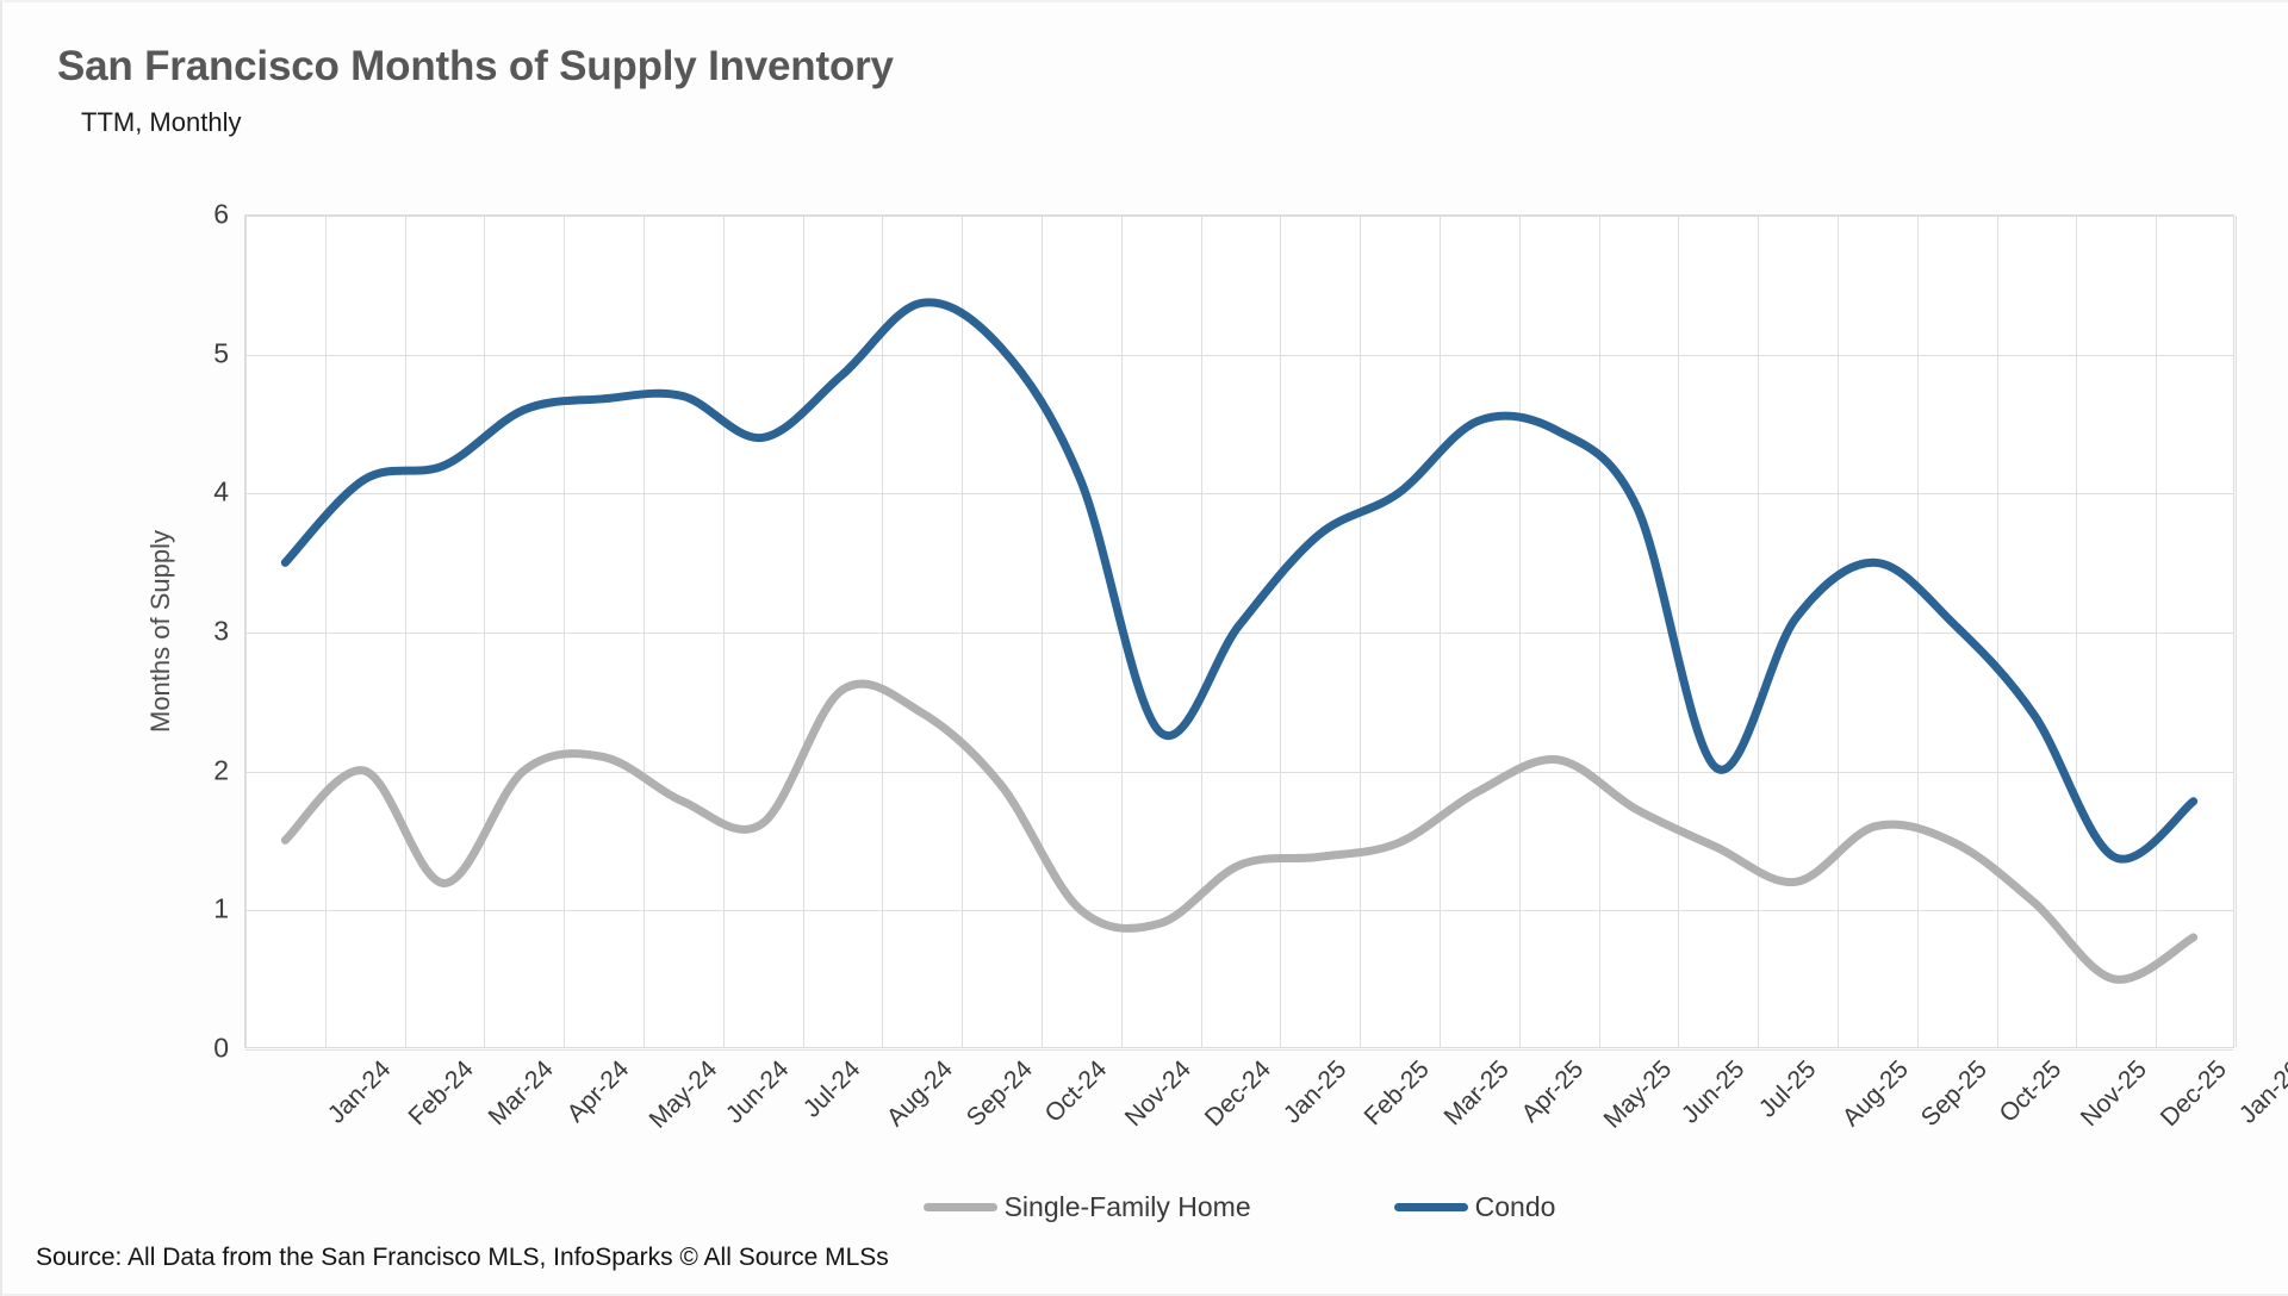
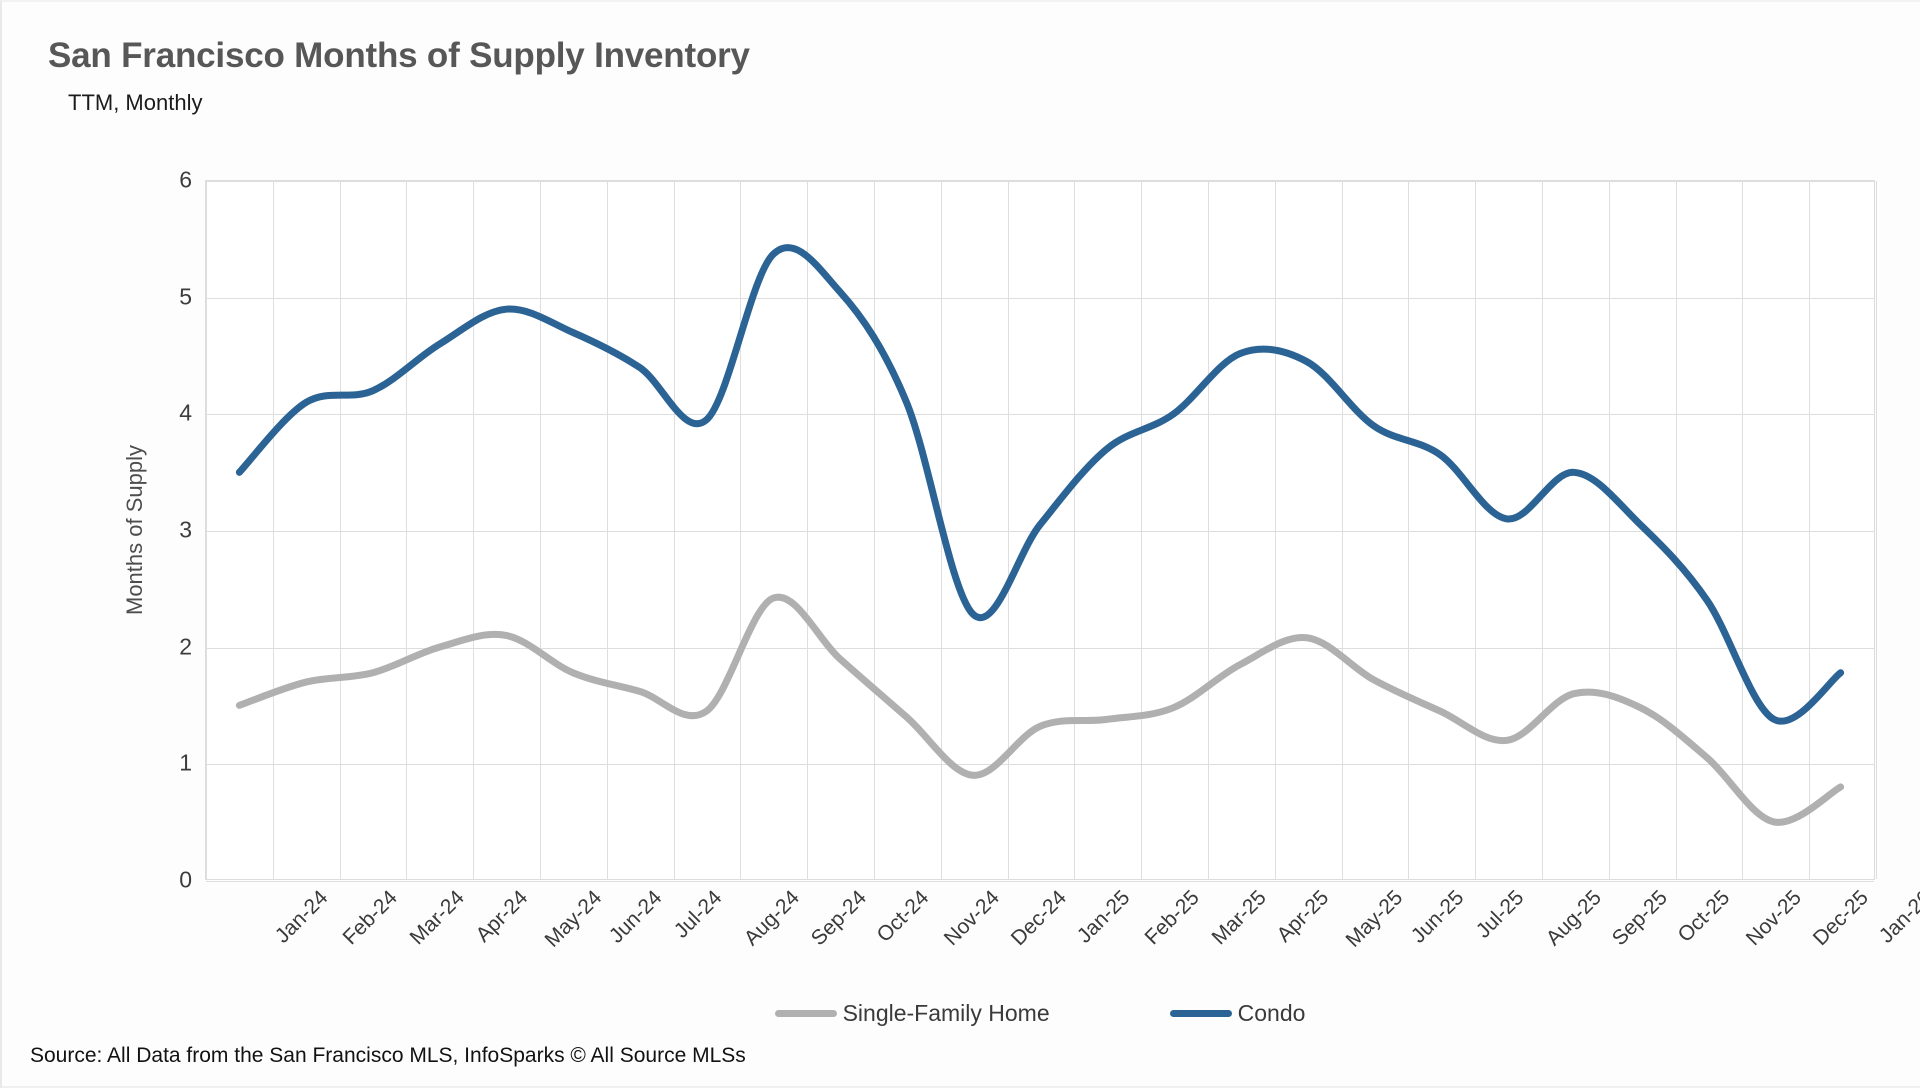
Single-Family Home/Feb-24: 2.00 -> 1.70
Single-Family Home/Mar-24: 1.19 -> 1.78
Condo/May-24: 4.68 -> 4.90
Single-Family Home/Aug-24: 2.58 -> 1.45
Condo/Aug-24: 4.85 -> 3.95
Single-Family Home/Nov-24: 1.00 -> 1.40
Condo/Jul-25: 2.02 -> 3.65
